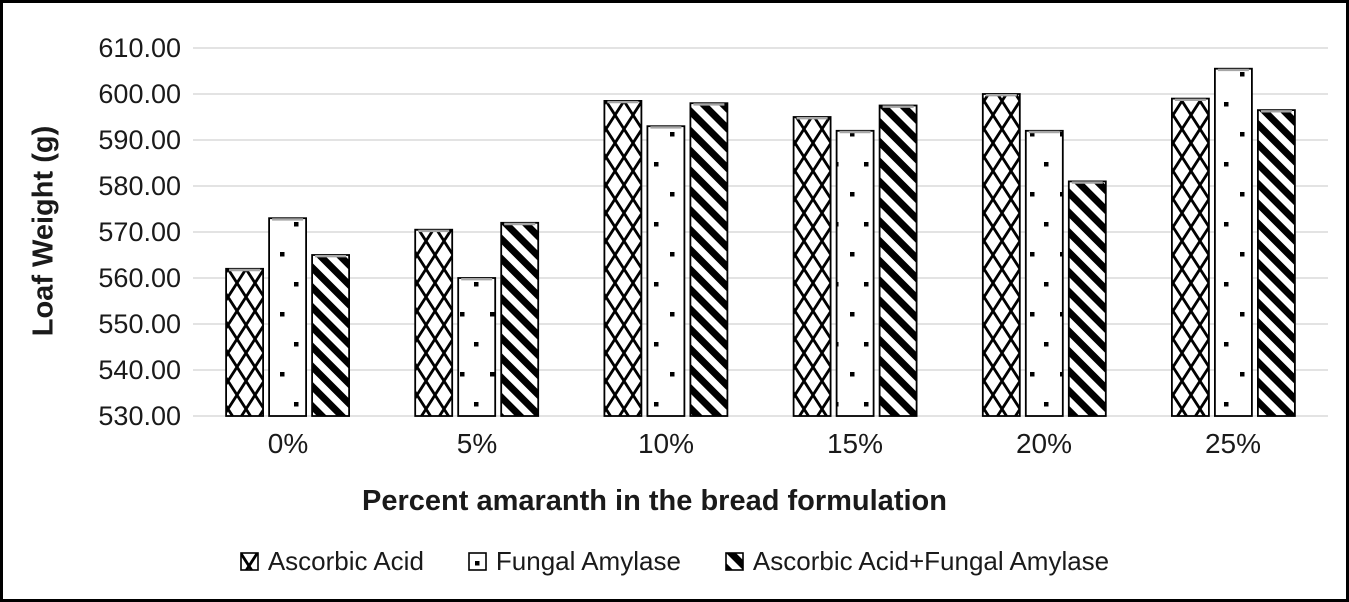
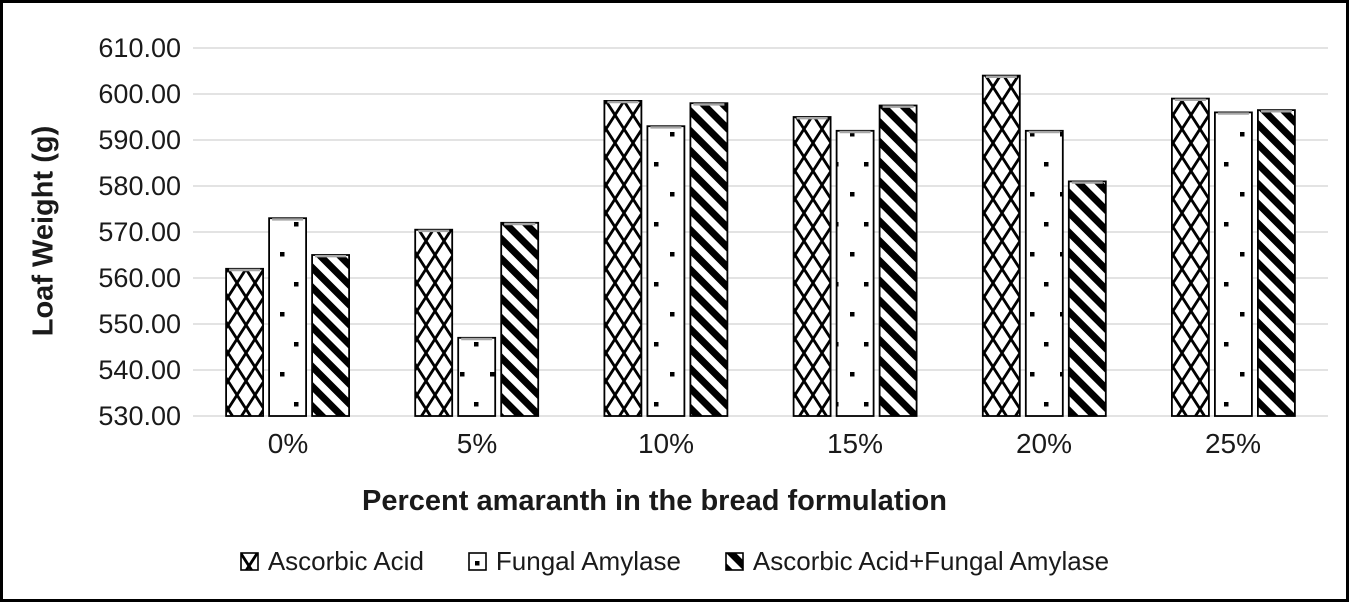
Fungal Amylase/5%: 560 -> 547
Ascorbic Acid/20%: 600 -> 604
Fungal Amylase/25%: 606 -> 596
